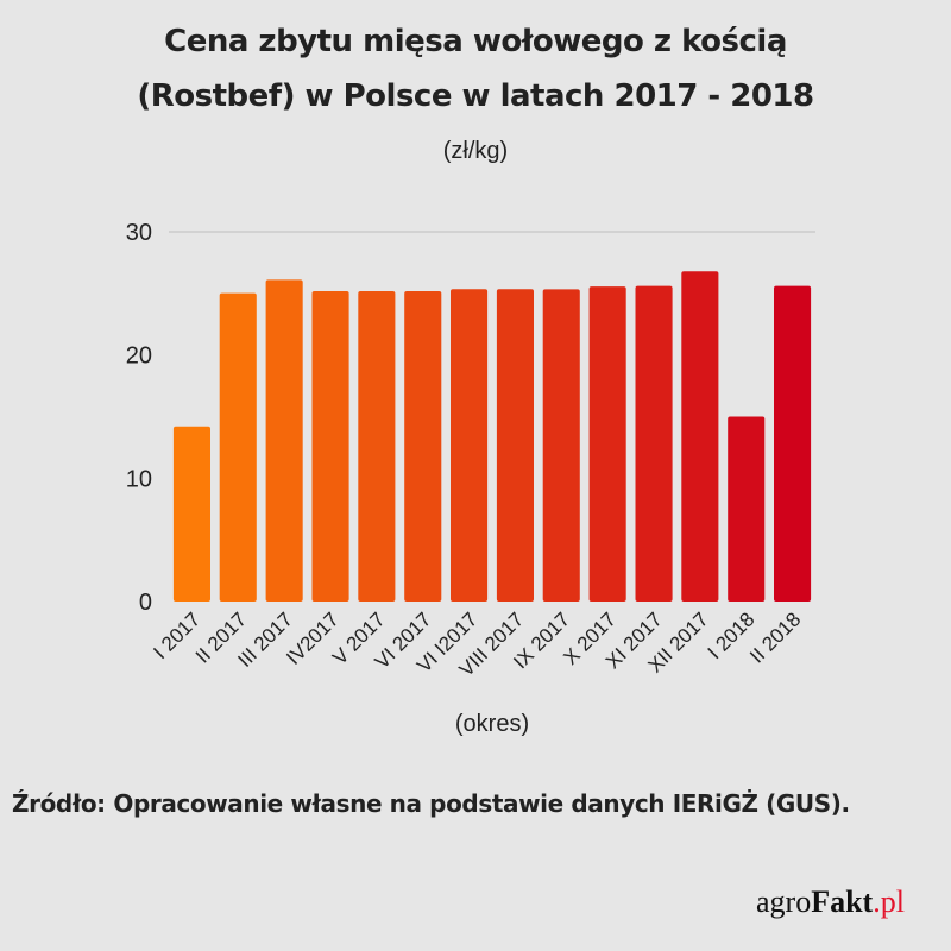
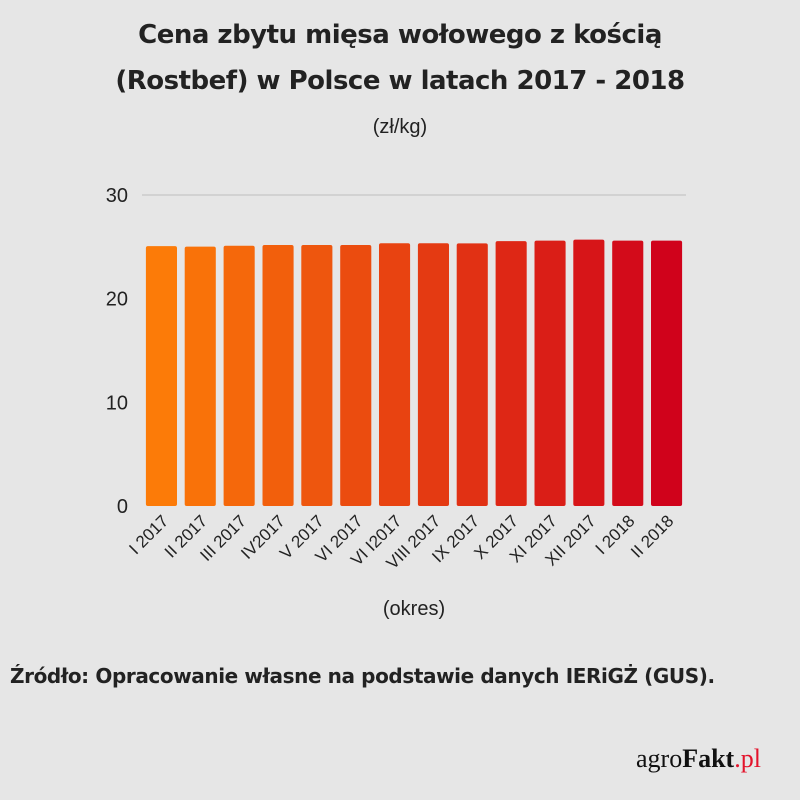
I 2017: 14.2 -> 25.1
III 2017: 26.1 -> 25.1
XII 2017: 26.8 -> 25.7
I 2018: 15.0 -> 25.6
